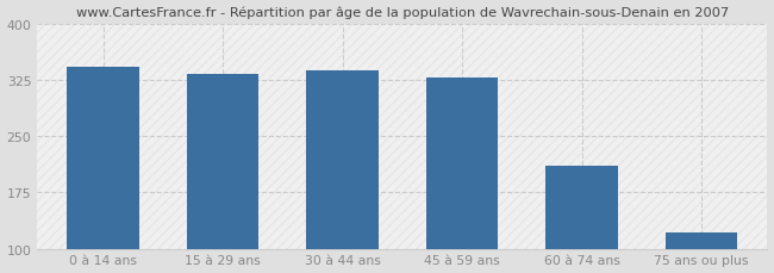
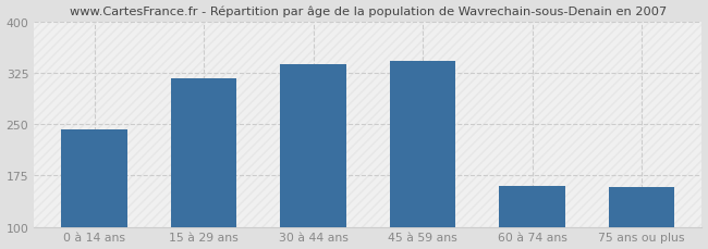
0 à 14 ans: 343 -> 242
15 à 29 ans: 333 -> 318
45 à 59 ans: 328 -> 342
60 à 74 ans: 210 -> 160
75 ans ou plus: 122 -> 158
